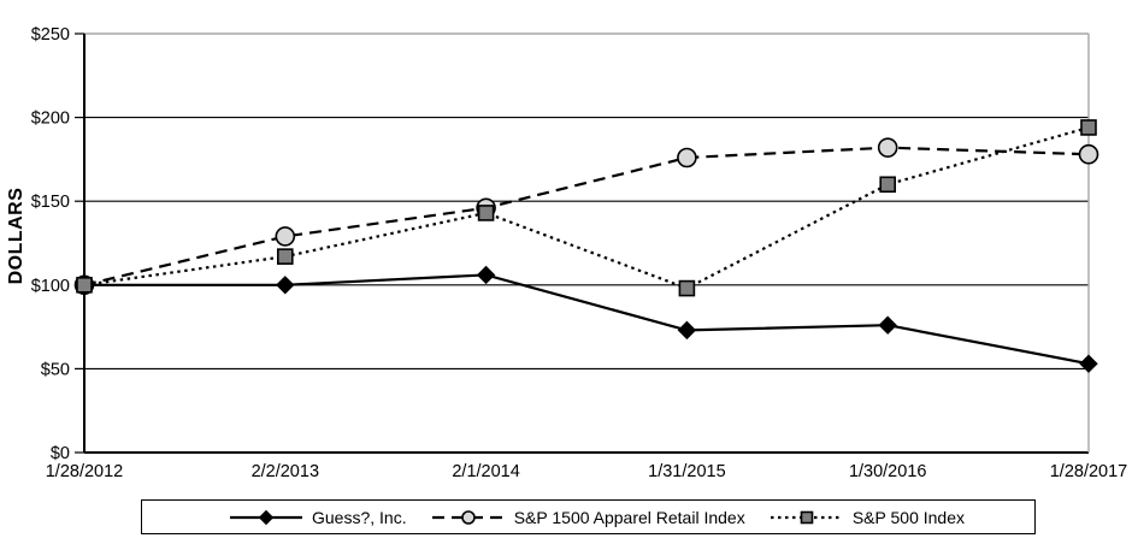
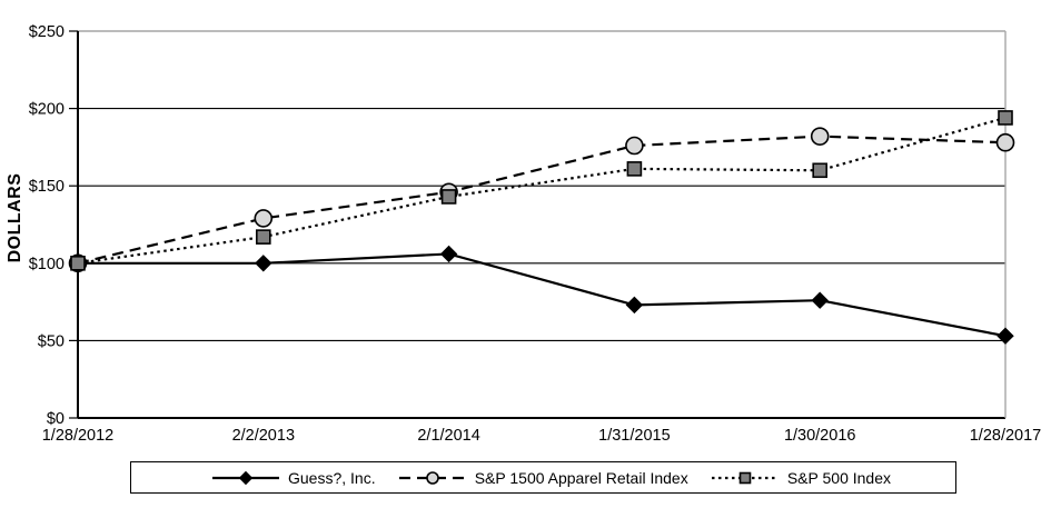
S&P 500 Index/1/31/2015: $98 -> $161
